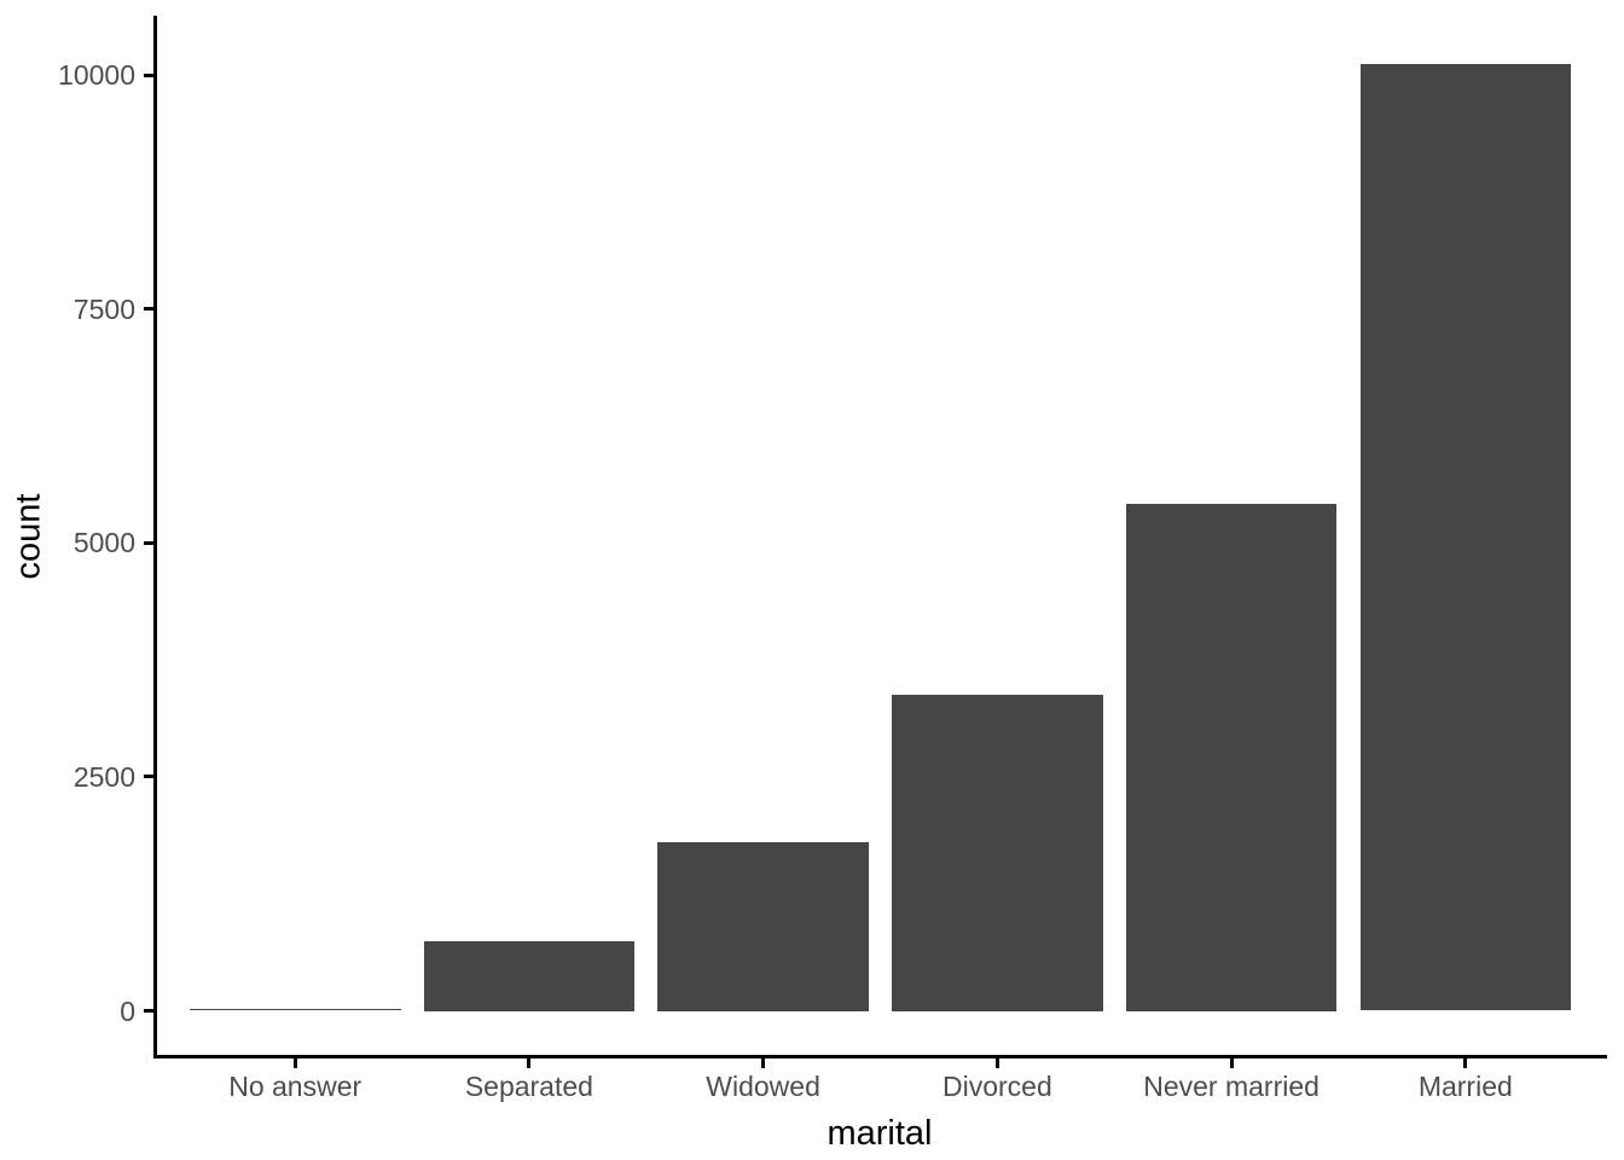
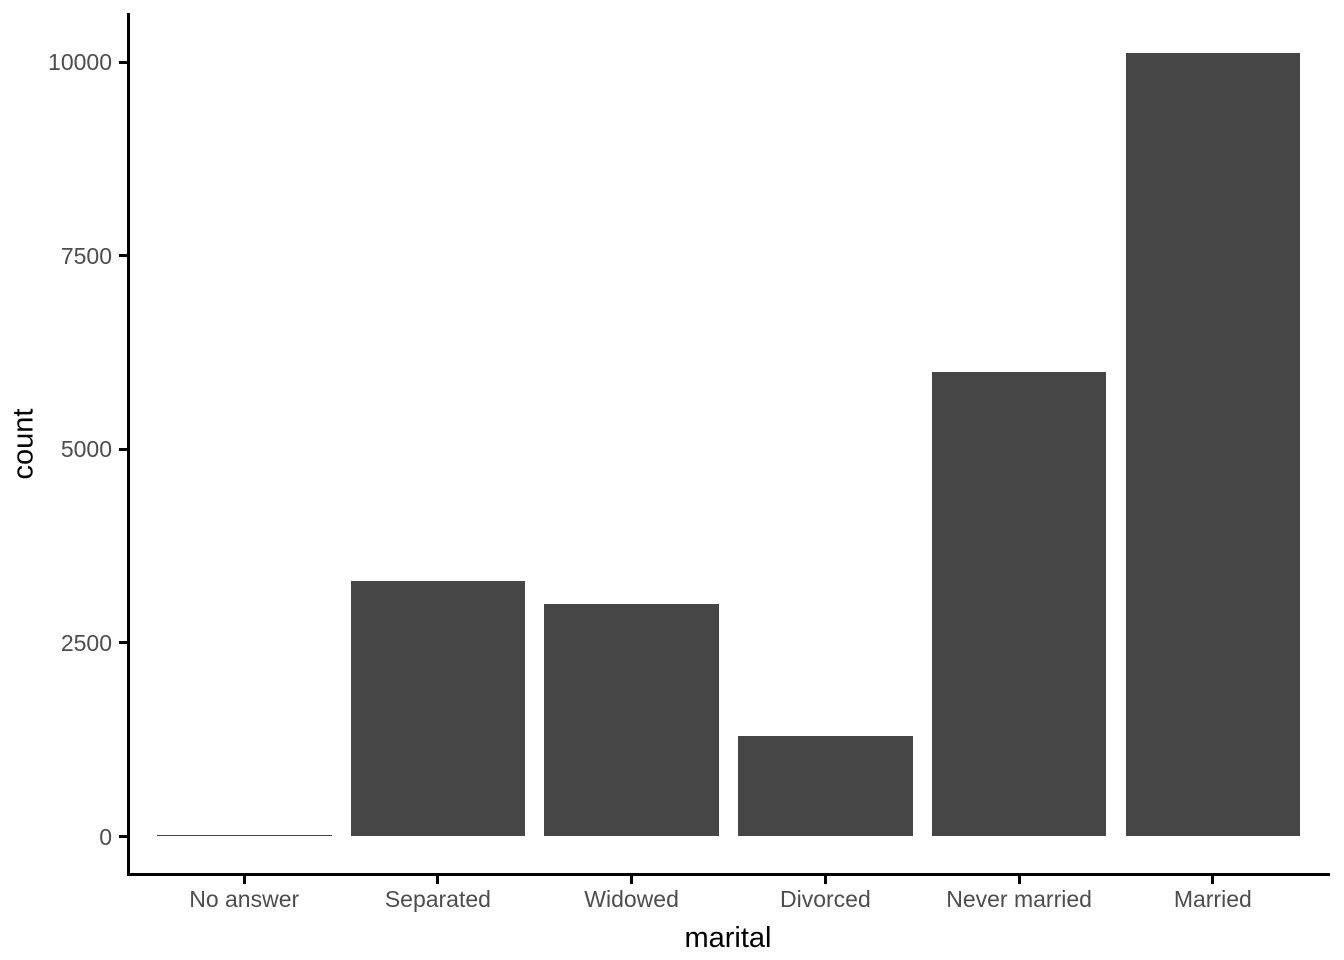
Separated: 700 -> 3300
Widowed: 1800 -> 3000
Divorced: 3400 -> 1300
Never married: 5400 -> 6000
